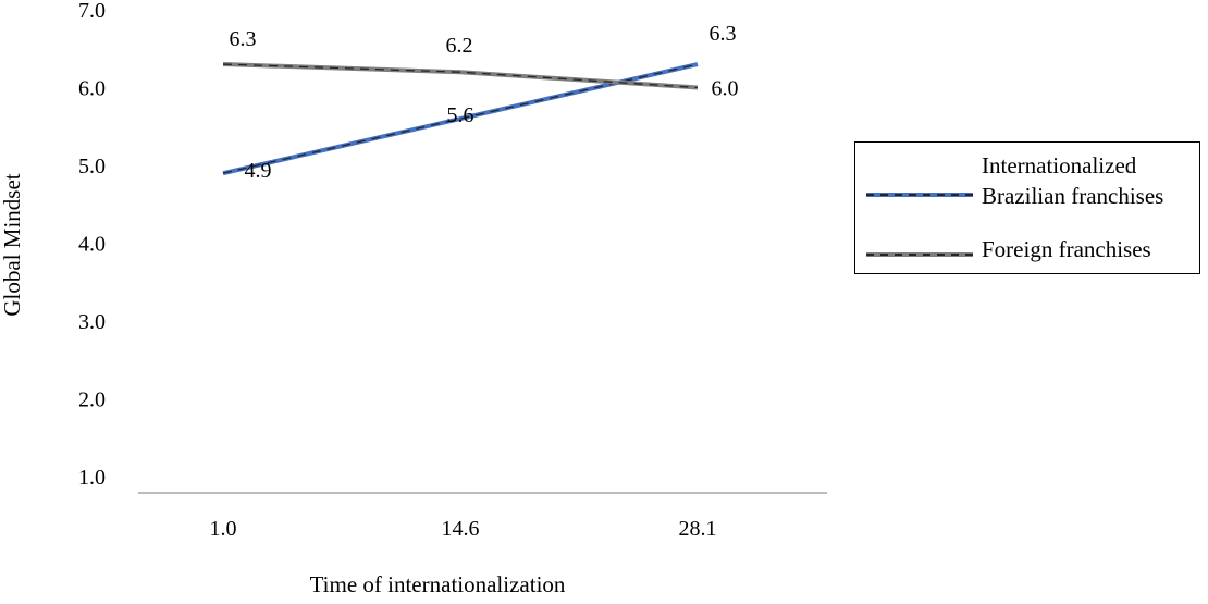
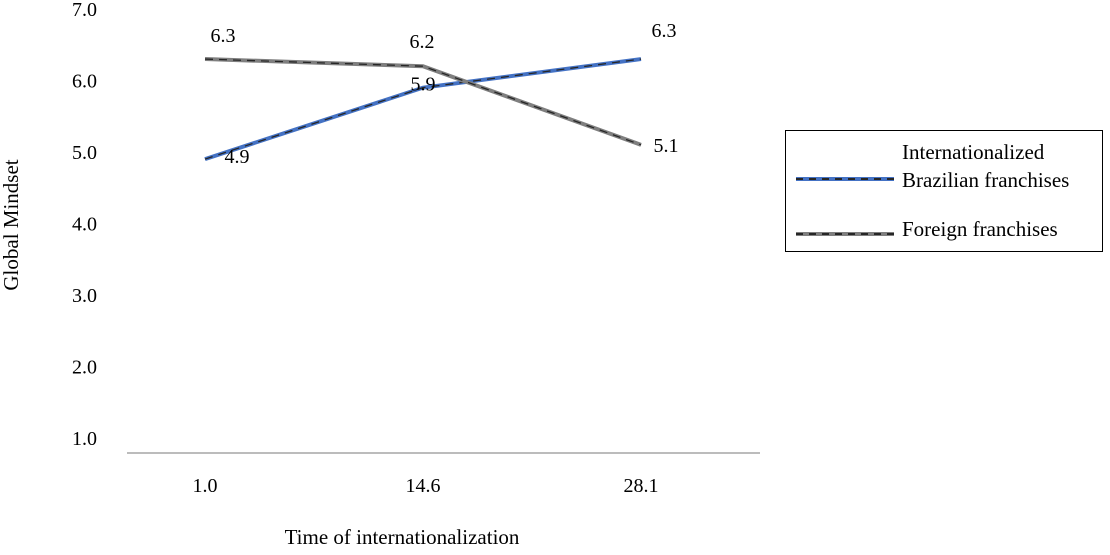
Internationalized Brazilian franchises/14.6: 5.6 -> 5.9
Foreign franchises/28.1: 6.0 -> 5.1
